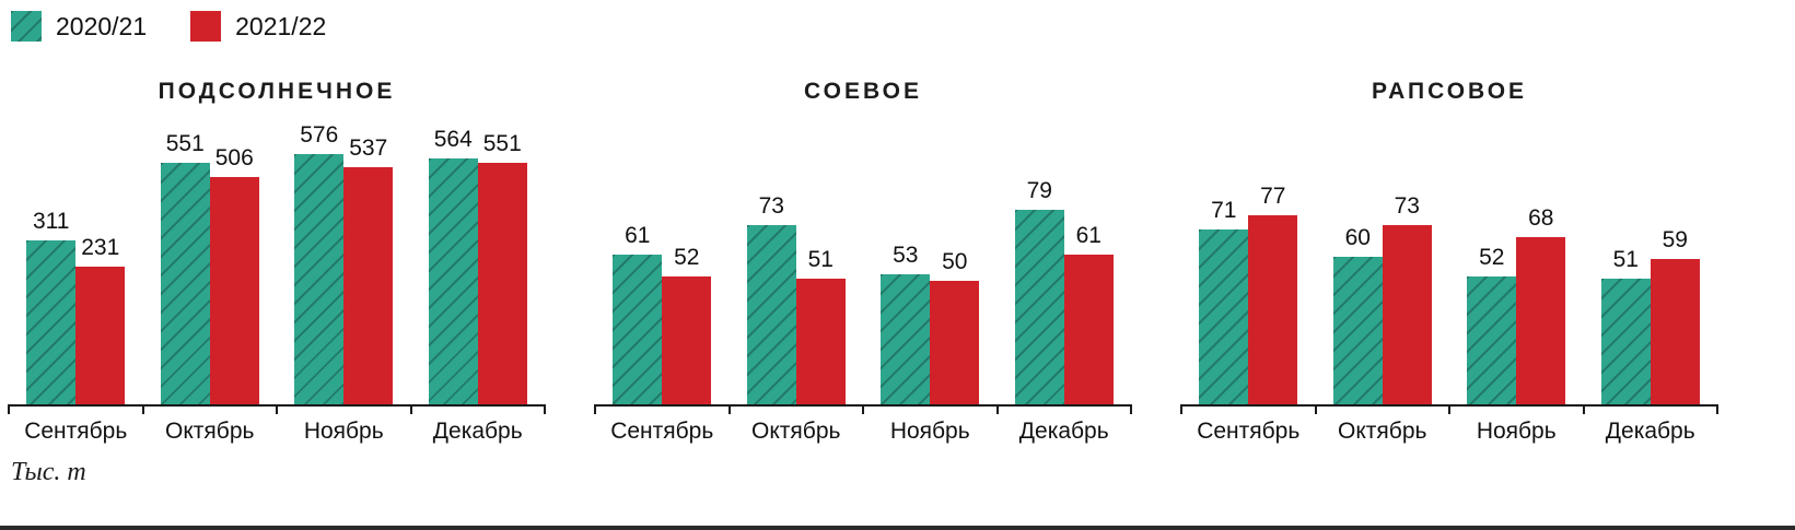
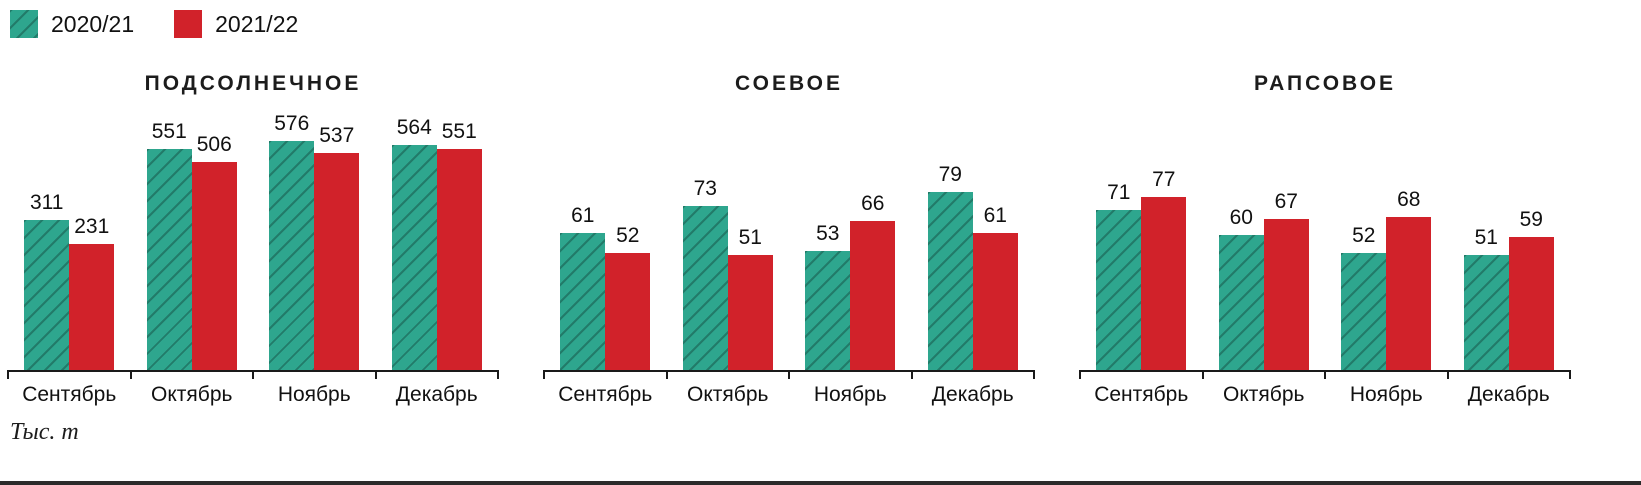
СОЕВОЕ/2021/22/Ноябрь: 50 -> 66
РАПСОВОЕ/2021/22/Октябрь: 73 -> 67
